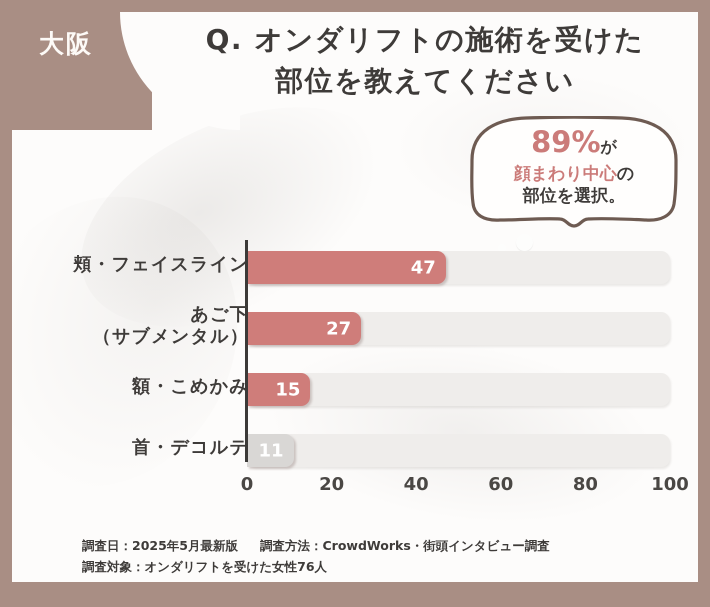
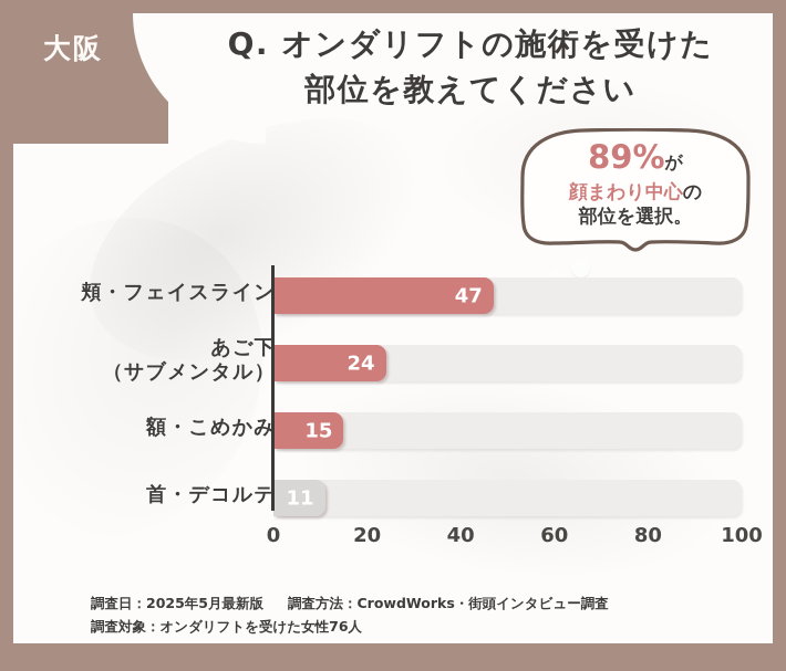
あご下 （サブメンタル）: 27 -> 24
